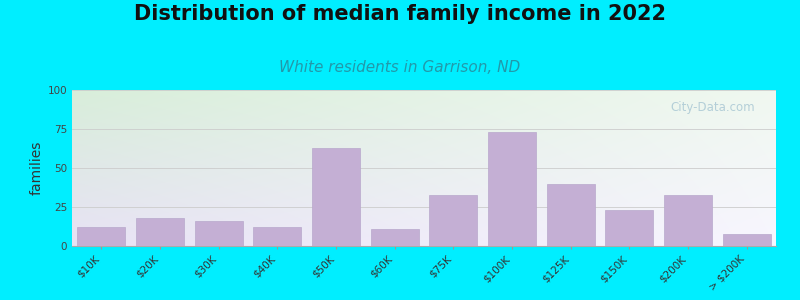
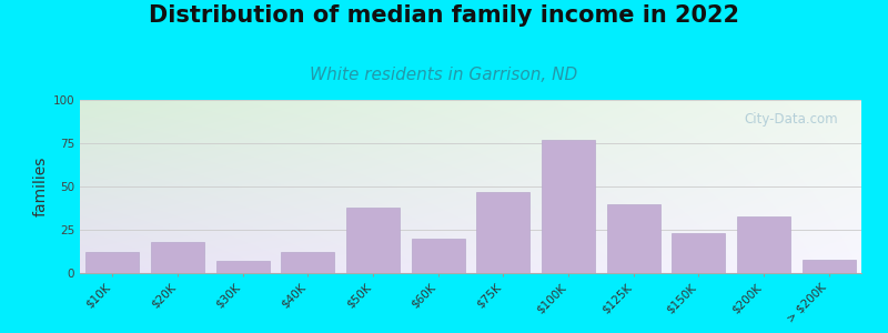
$30K: 16 -> 7
$50K: 63 -> 38
$60K: 11 -> 20
$75K: 33 -> 47
$100K: 73 -> 77
